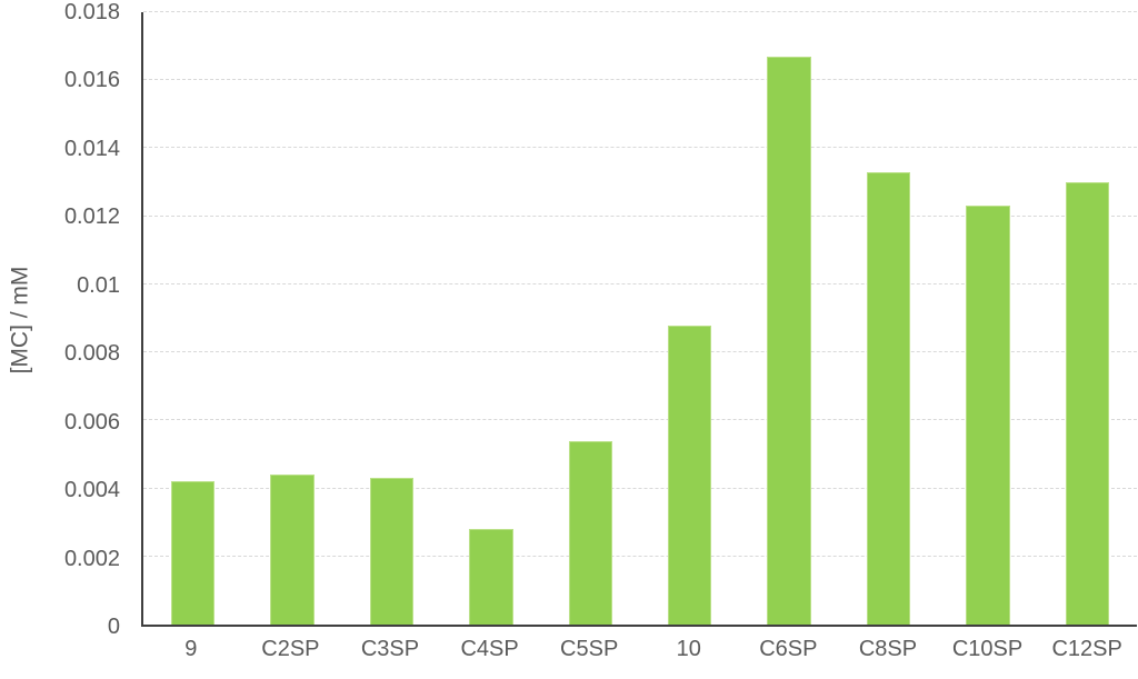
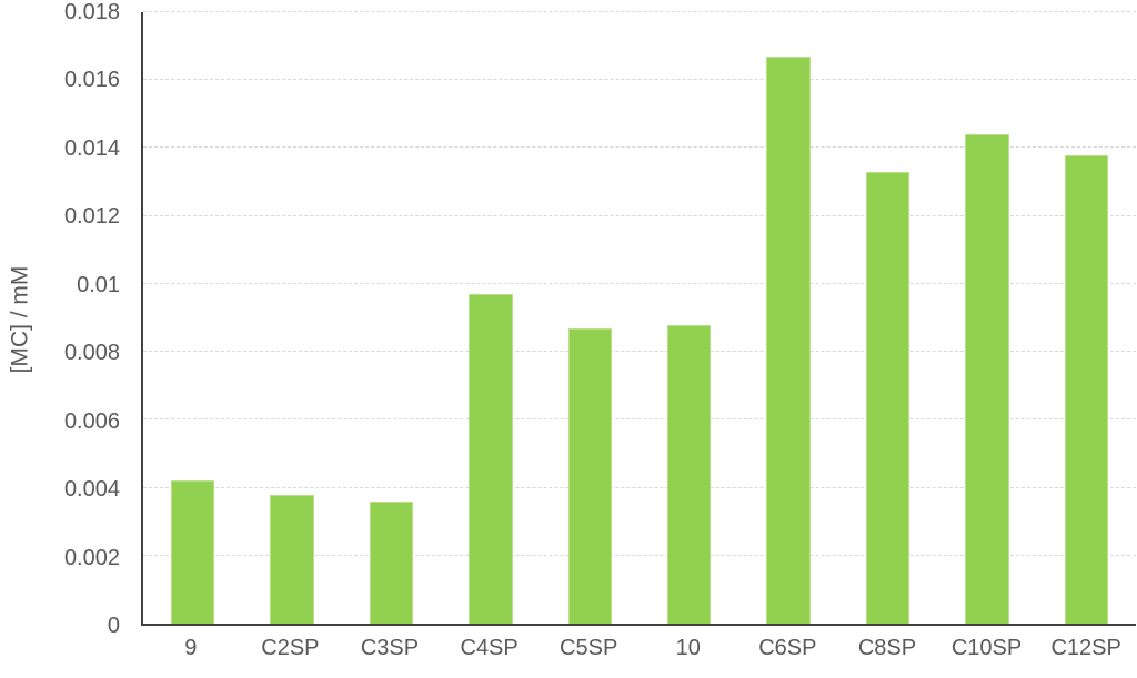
C2SP: 0.0044 -> 0.0038
C3SP: 0.0043 -> 0.0036
C4SP: 0.0028 -> 0.0097
C5SP: 0.0054 -> 0.0087
C10SP: 0.0123 -> 0.0144
C12SP: 0.0130 -> 0.0138
